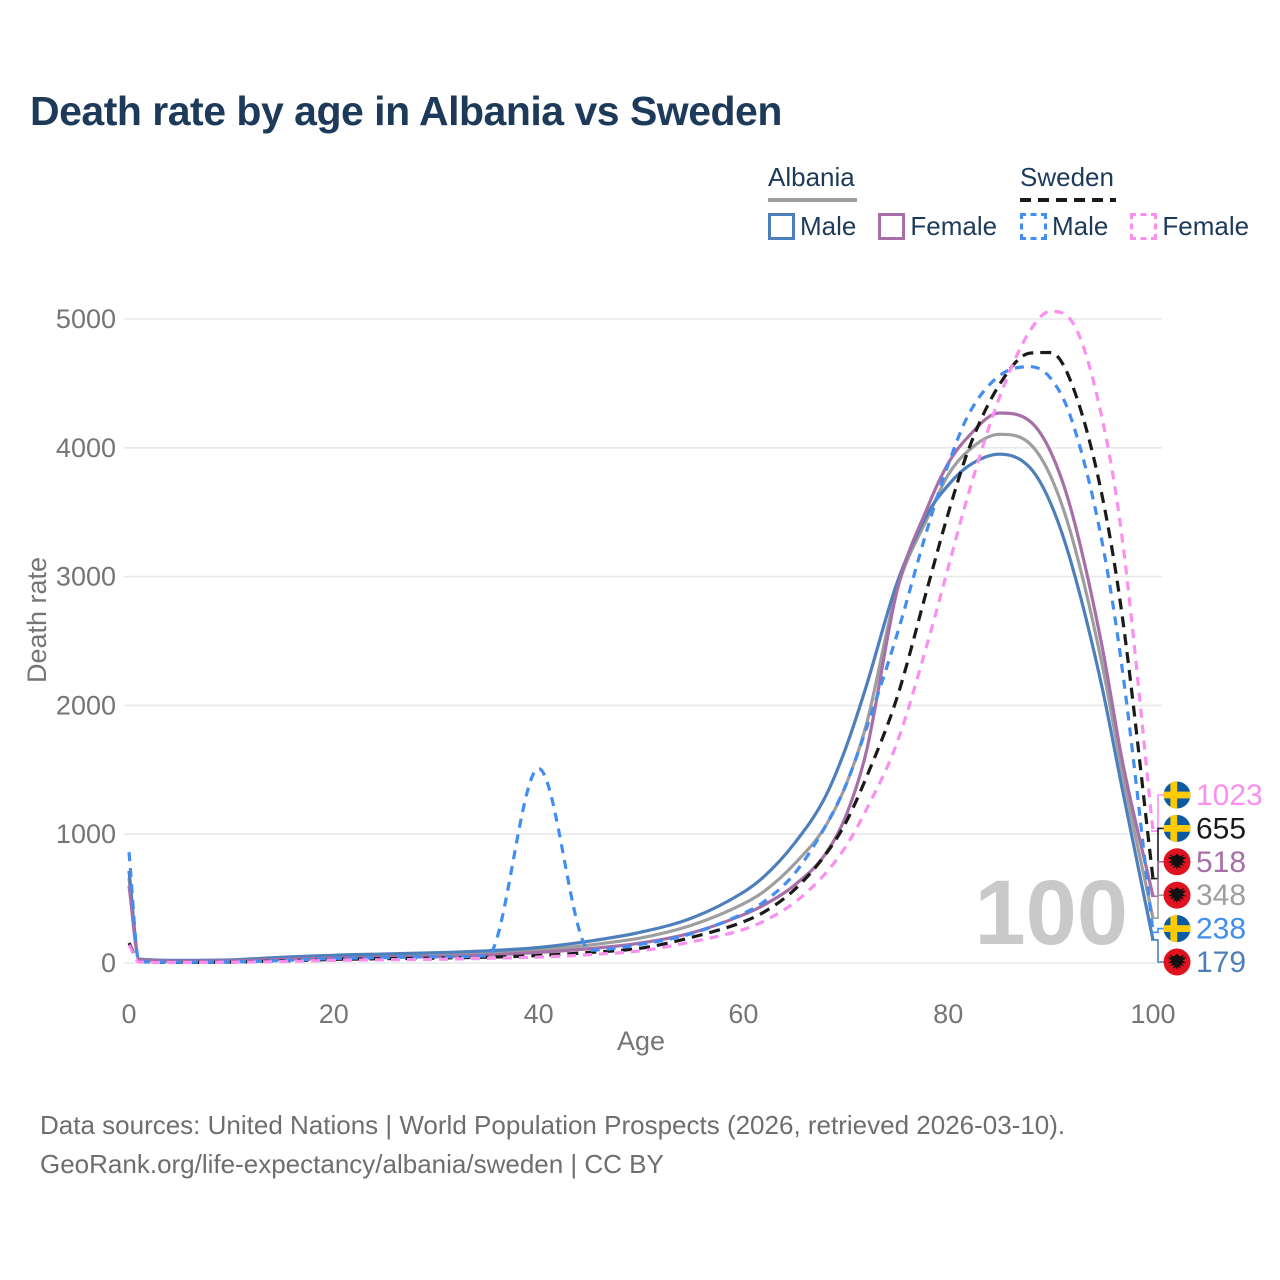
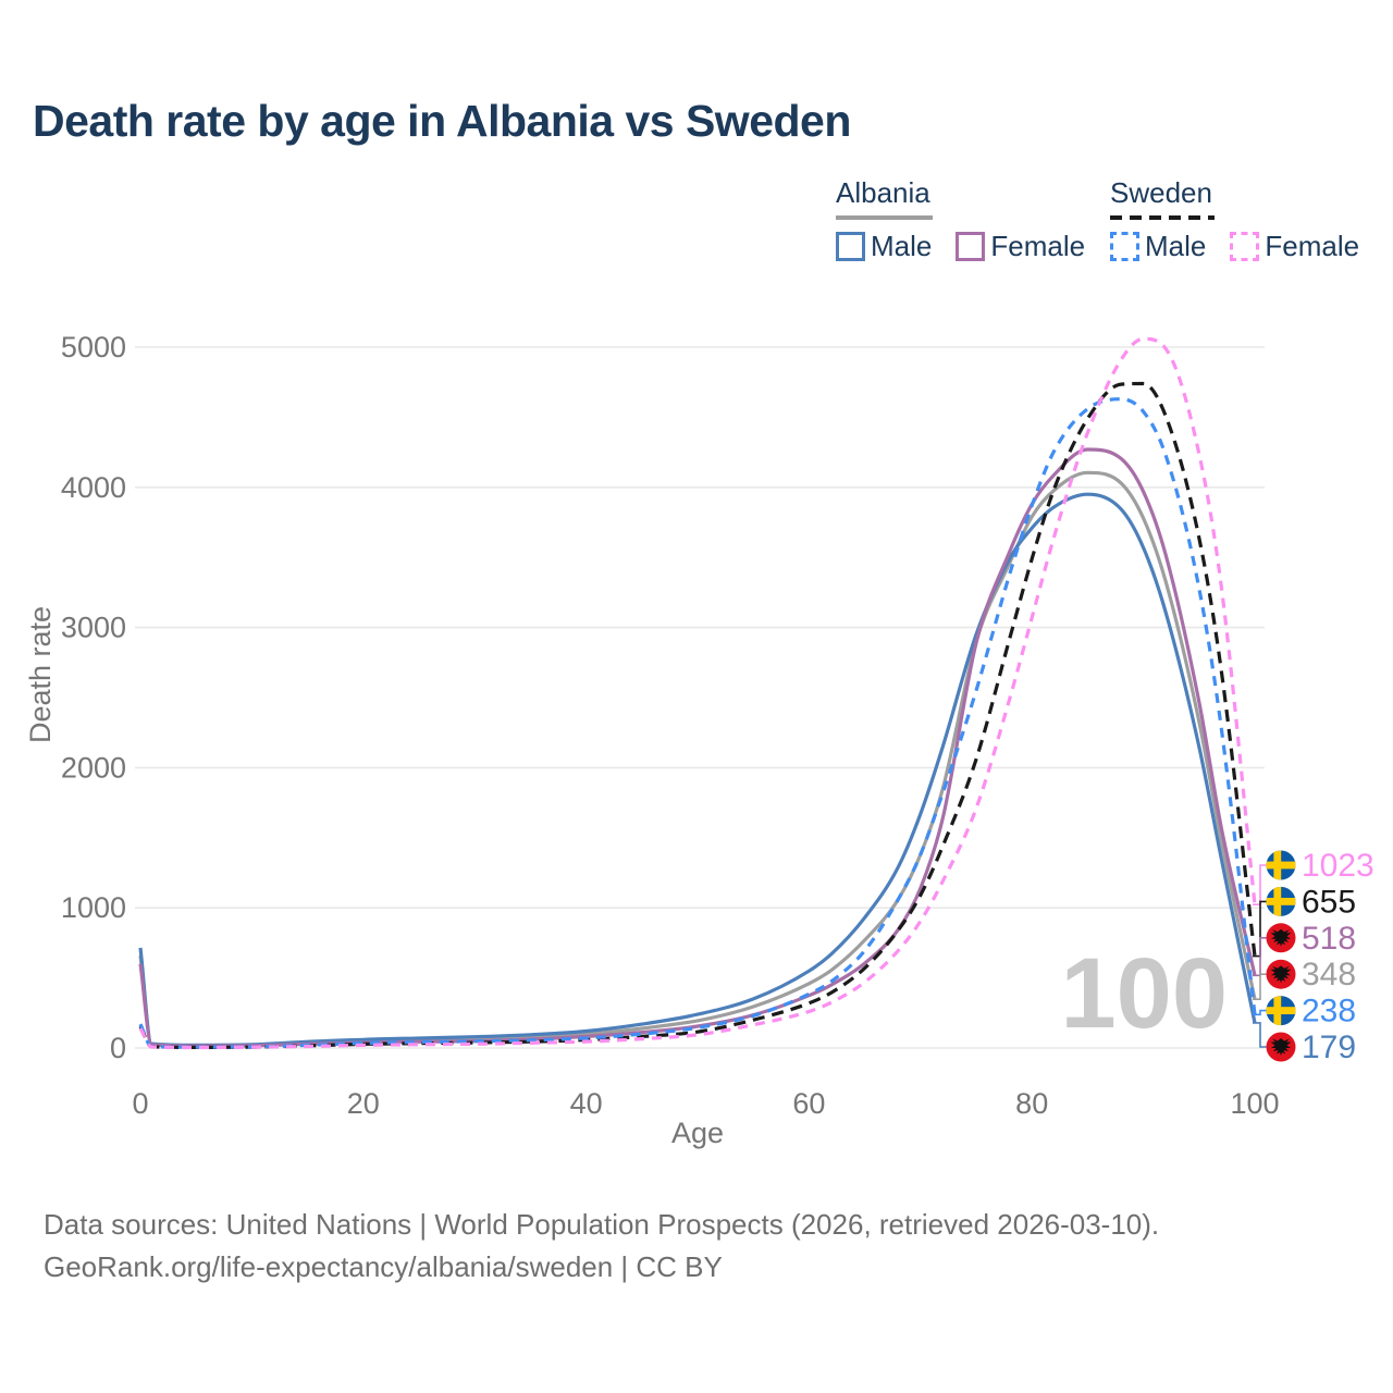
Sweden Male/0: 860 -> 170
Sweden Male/40: 1510 -> 70
